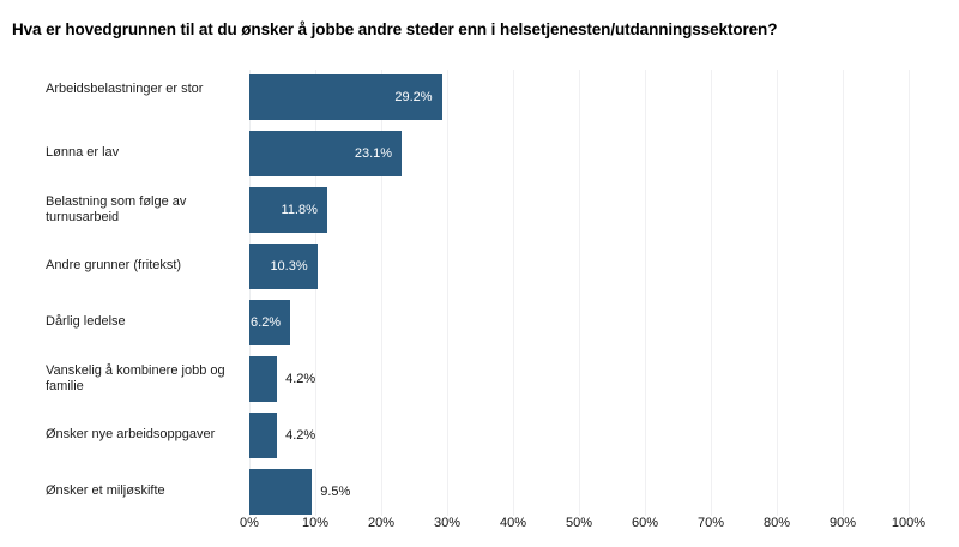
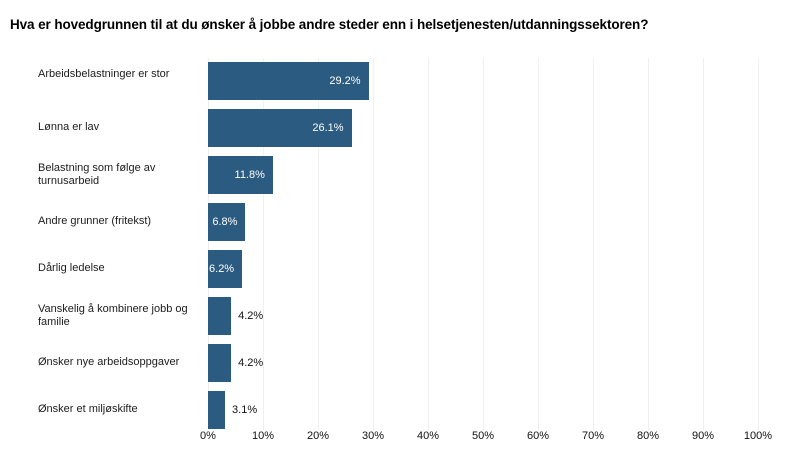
Lønna er lav: 23.1% -> 26.1%
Andre grunner (fritekst): 10.3% -> 6.8%
Ønsker et miljøskifte: 9.5% -> 3.1%
